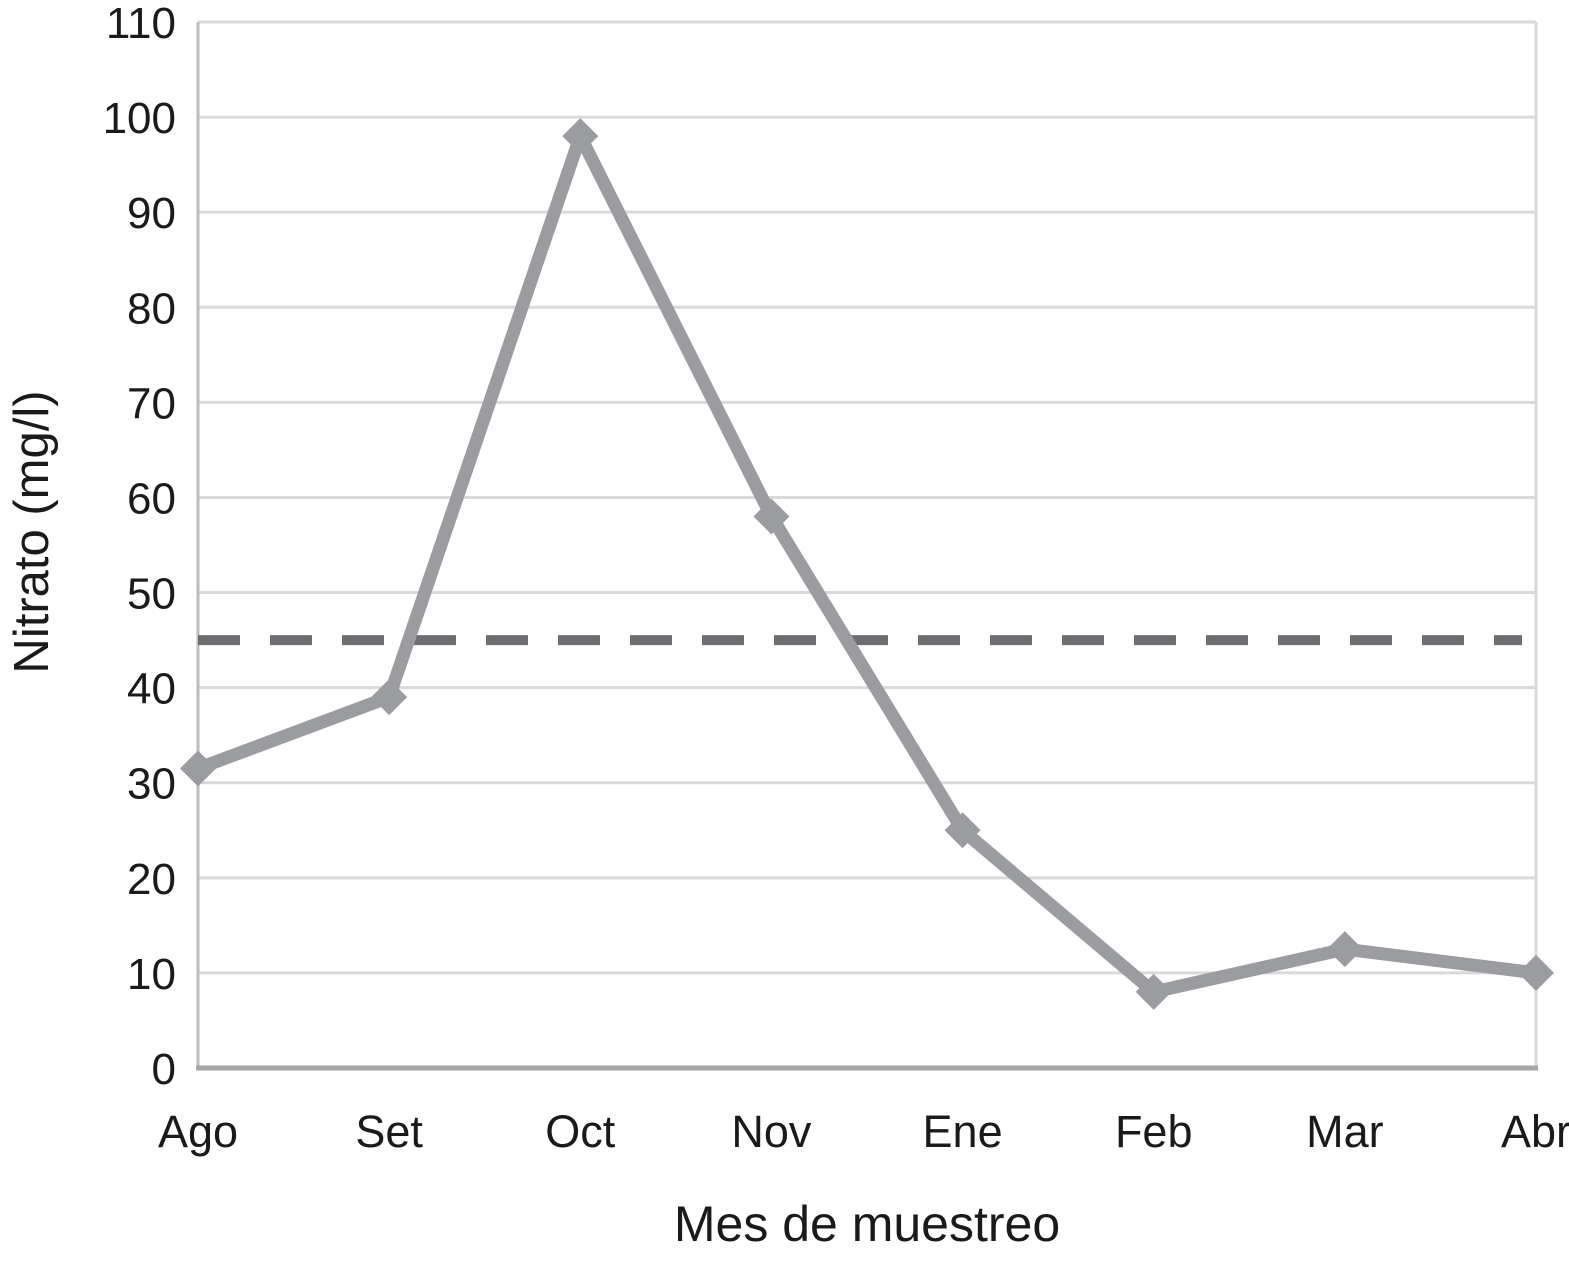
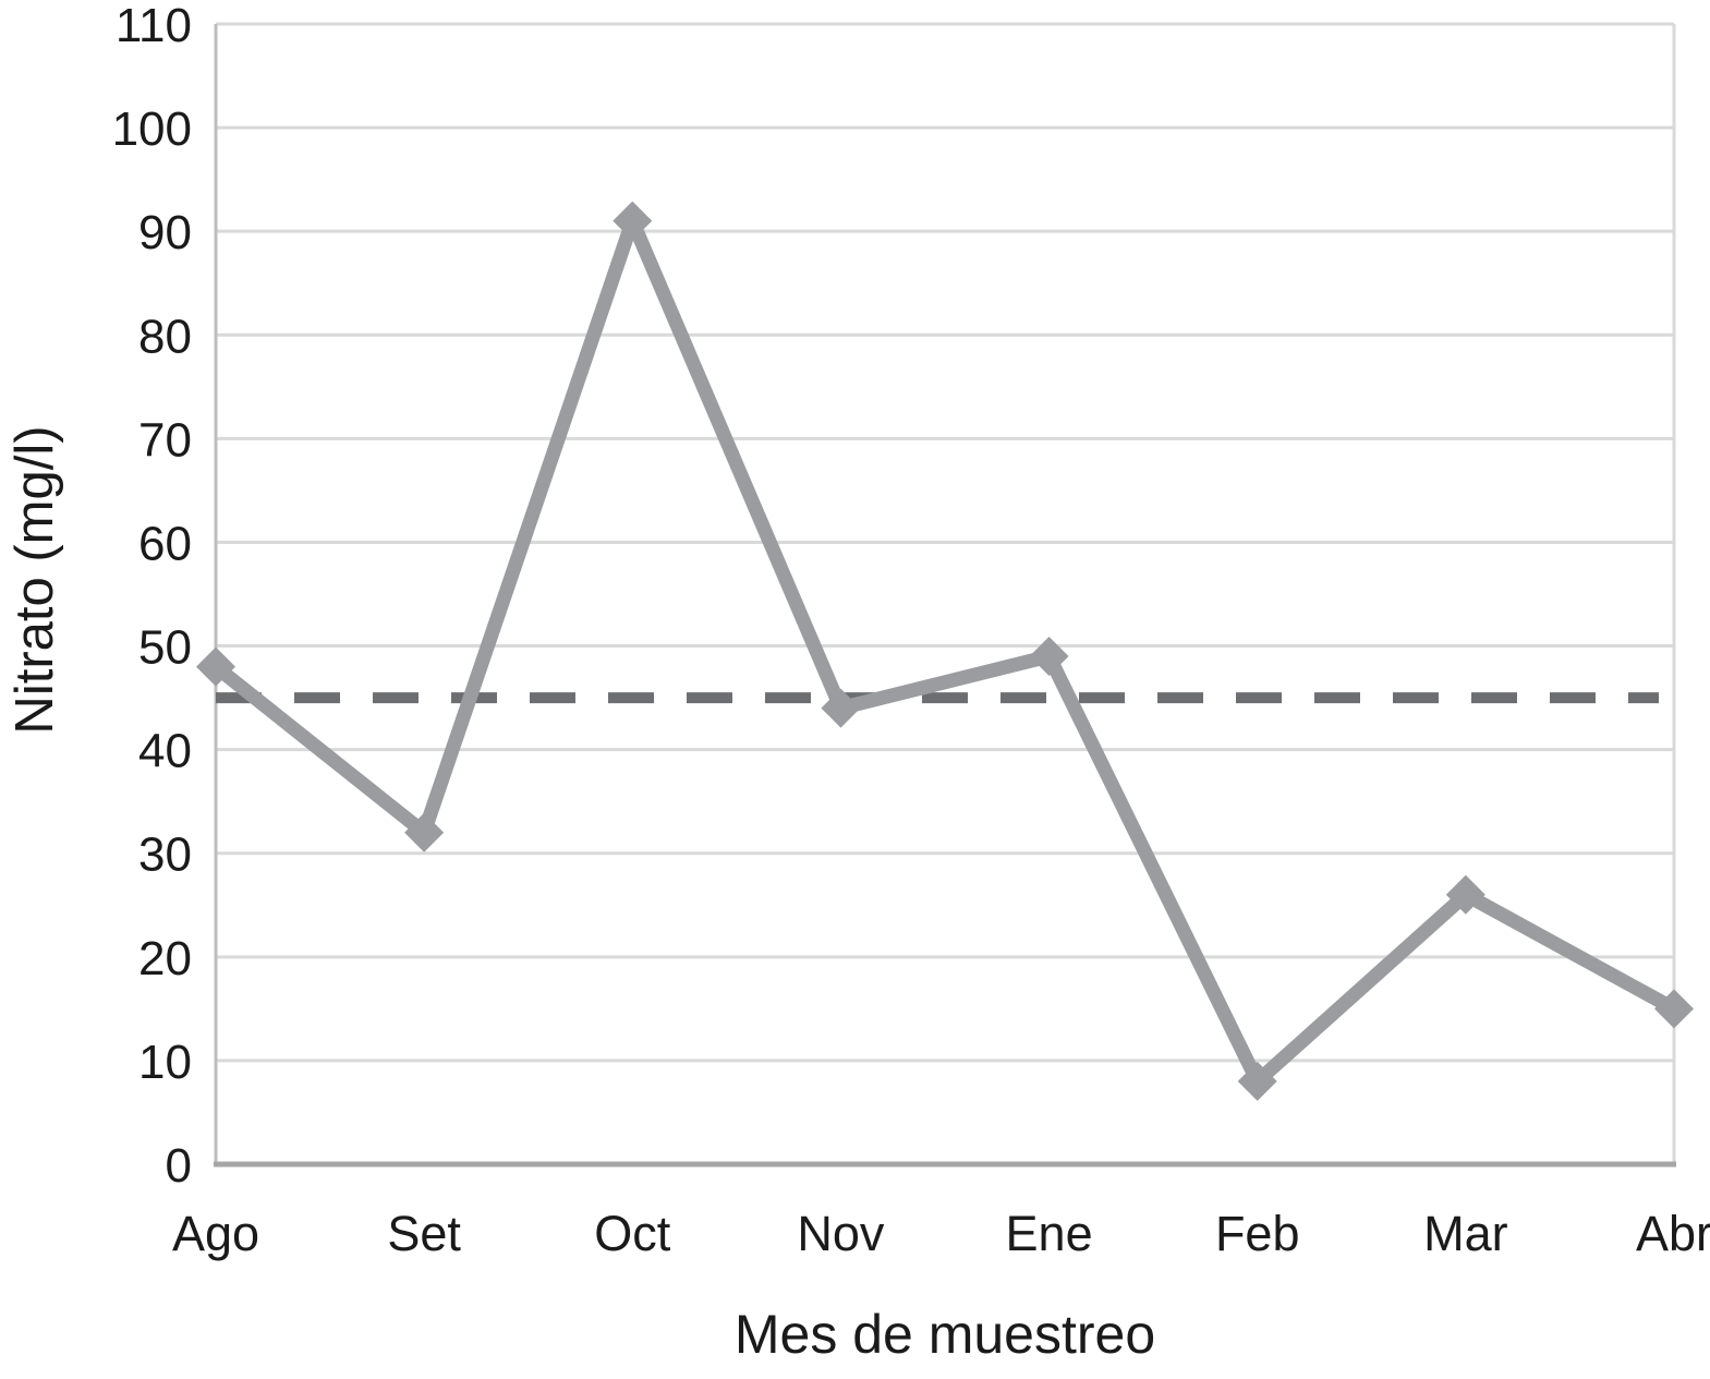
Ago: 32 -> 48
Set: 39 -> 32
Oct: 98 -> 91
Nov: 58 -> 44
Ene: 25 -> 49
Mar: 12 -> 26
Abr: 10 -> 15
